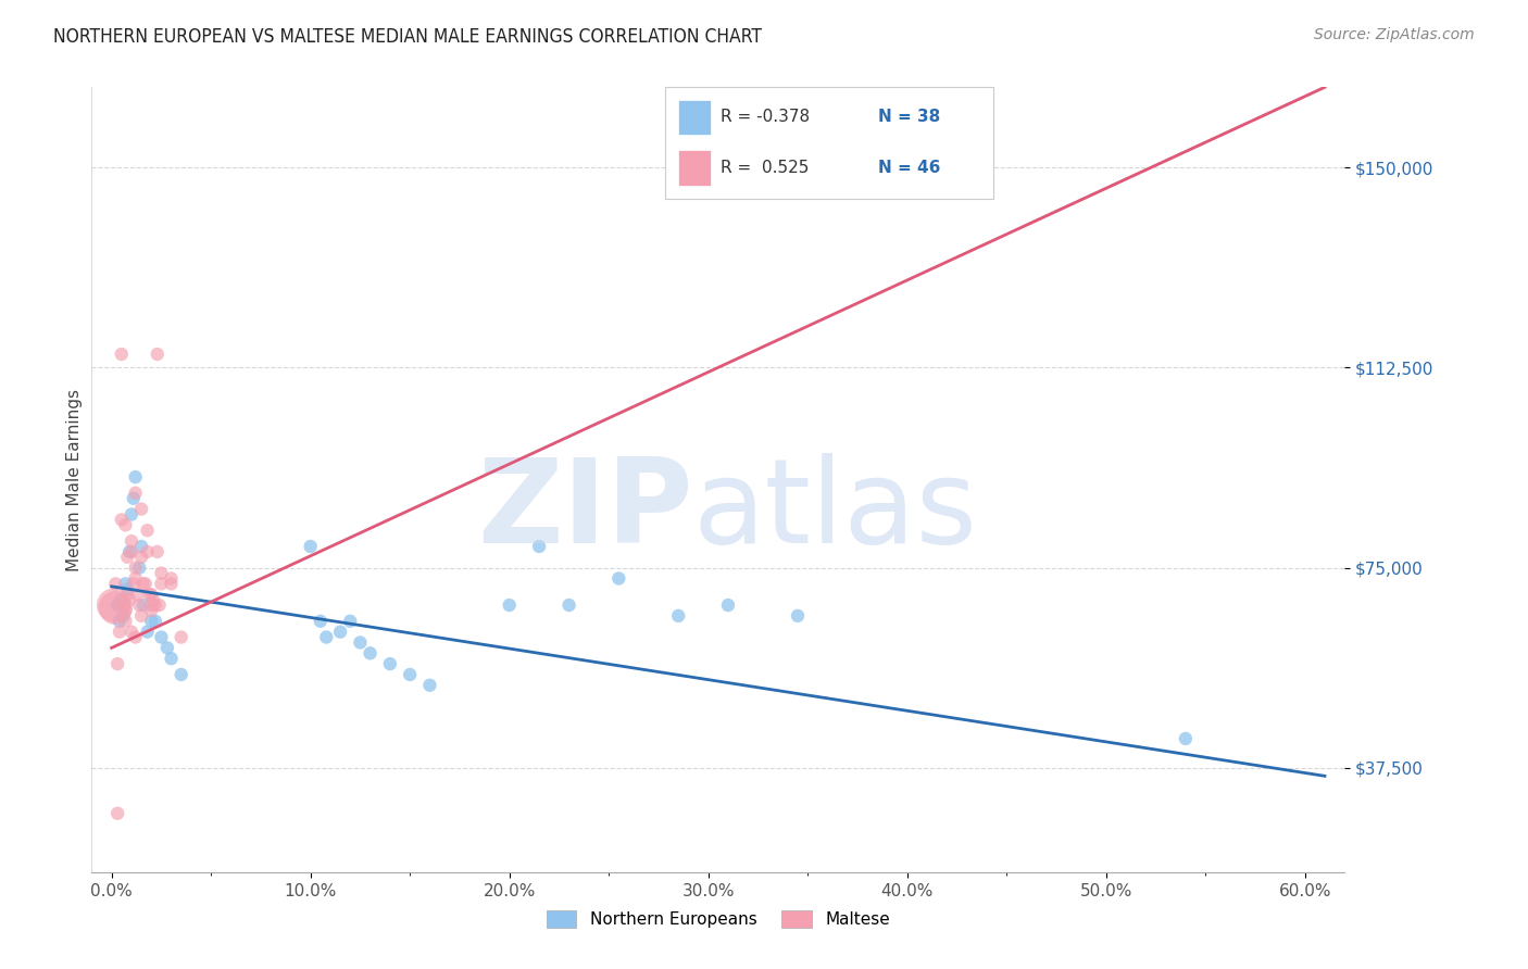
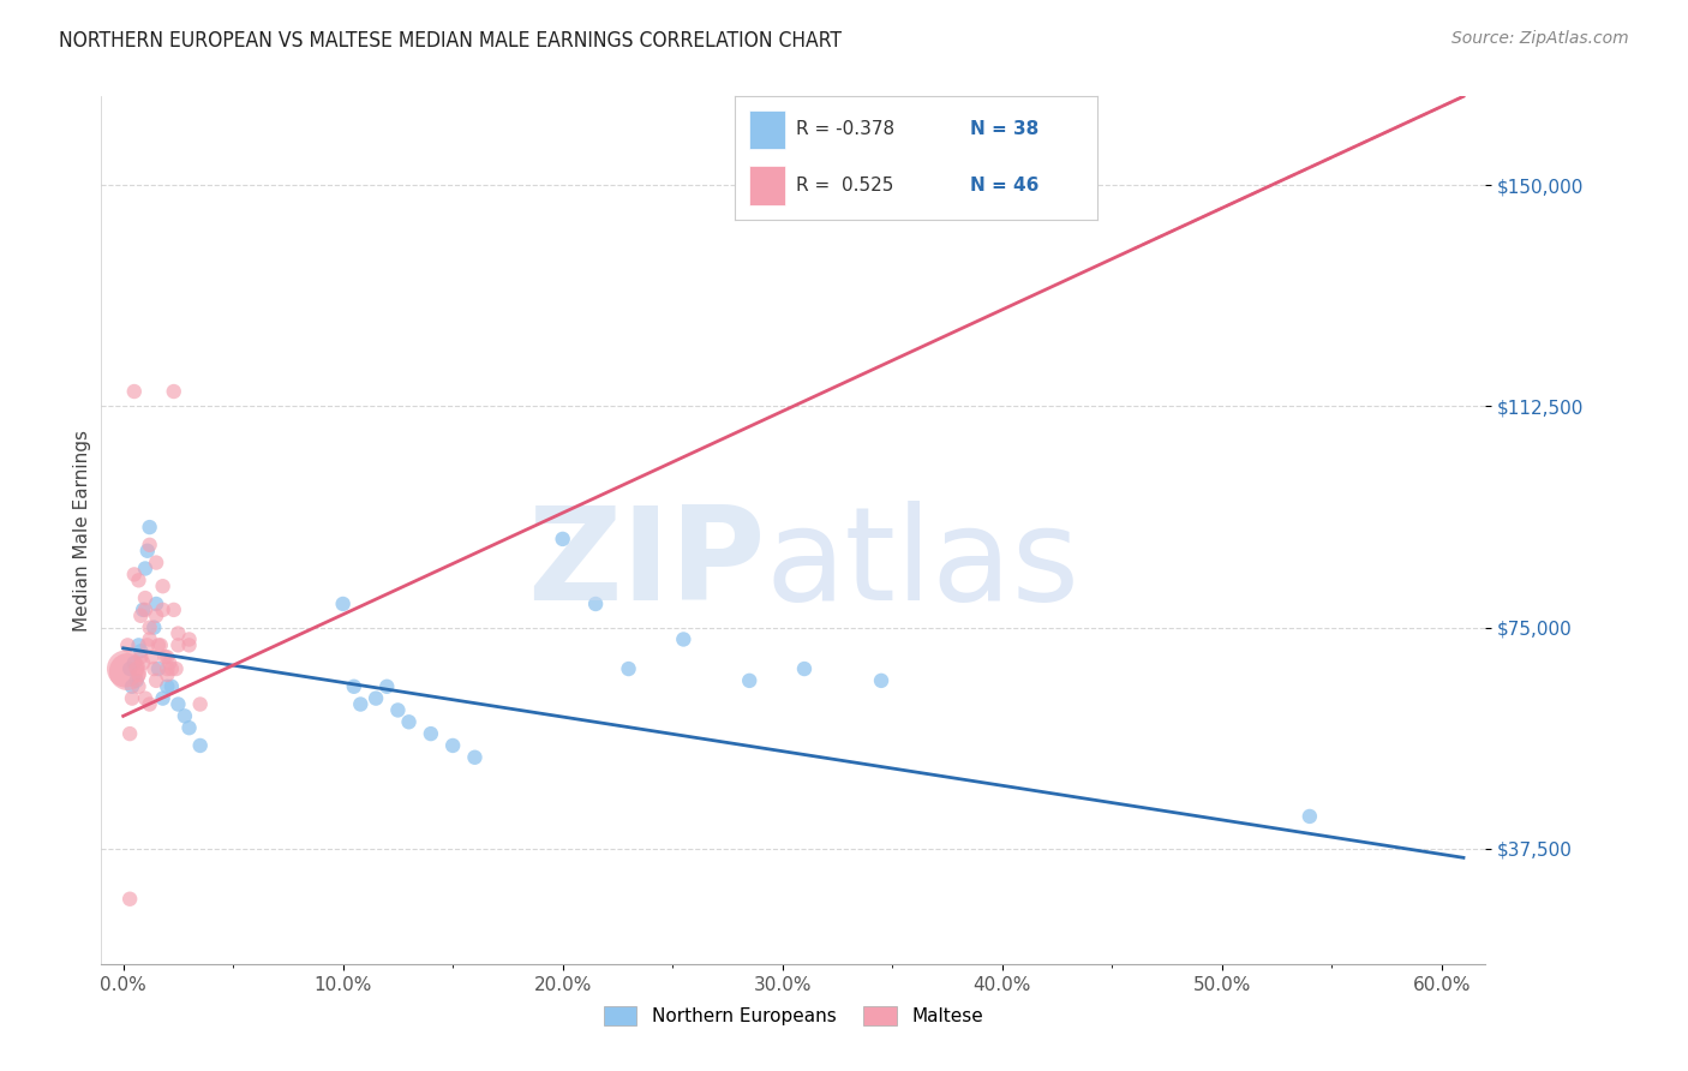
Northern Europeans/20.0%: $68,000 -> $90,000
